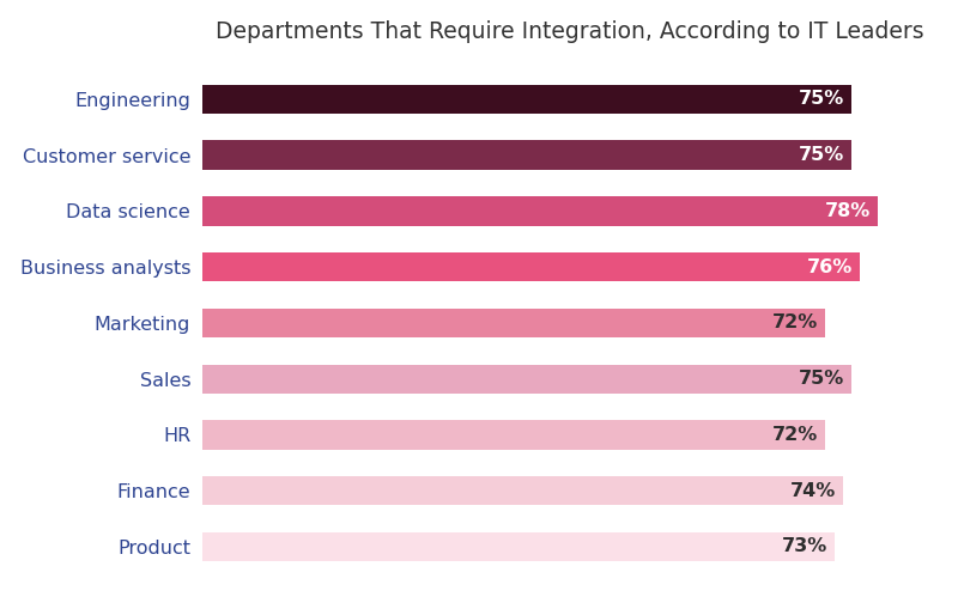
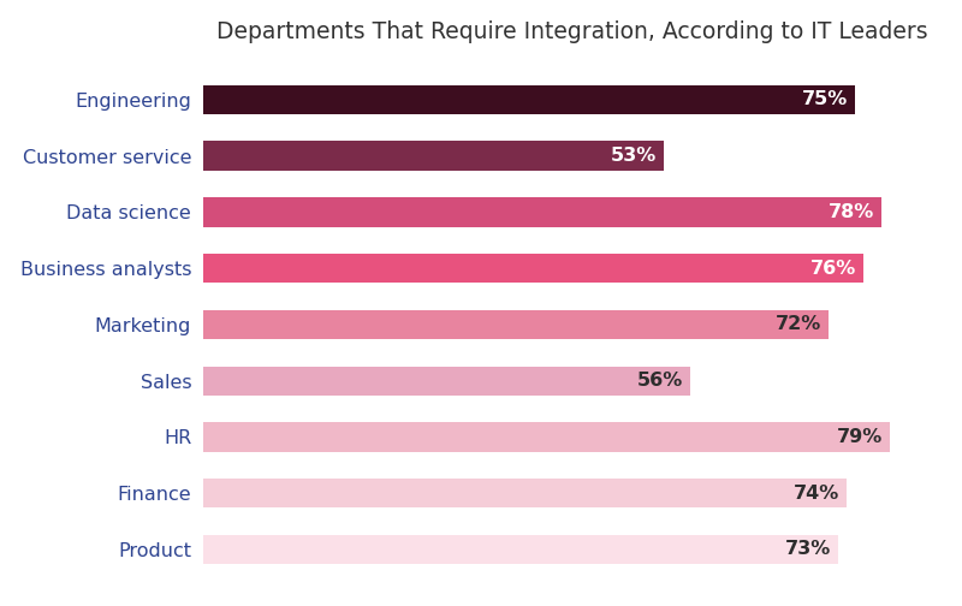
Customer service: 75% -> 53%
Sales: 75% -> 56%
HR: 72% -> 79%
